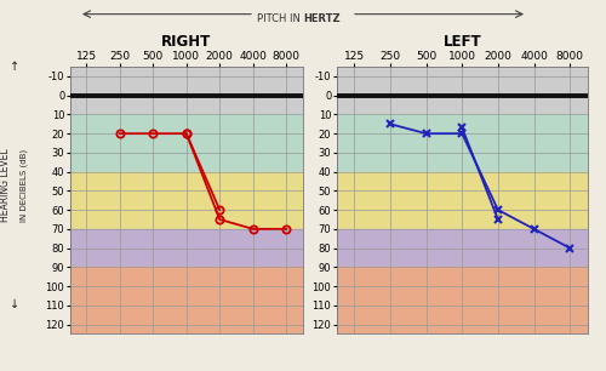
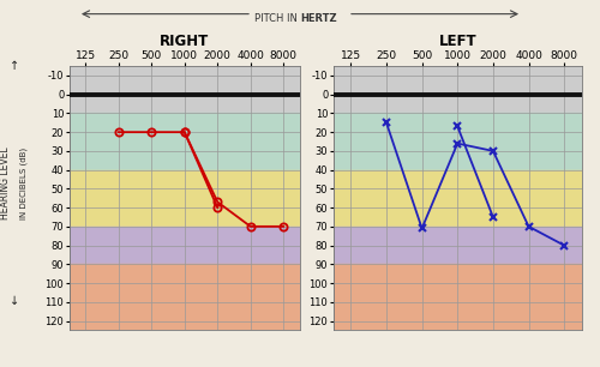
RIGHT/2000: 65 -> 57
LEFT/500: 20 -> 71
LEFT/1000: 20 -> 26
LEFT/2000: 60 -> 30
